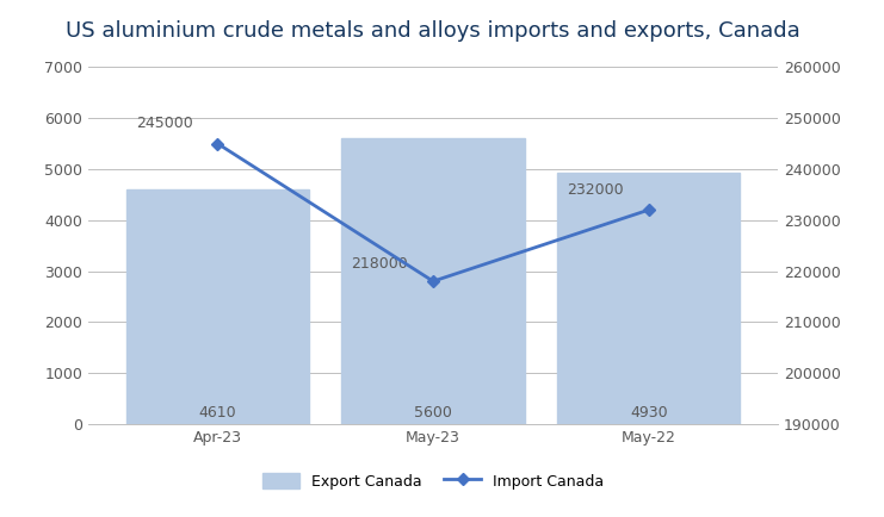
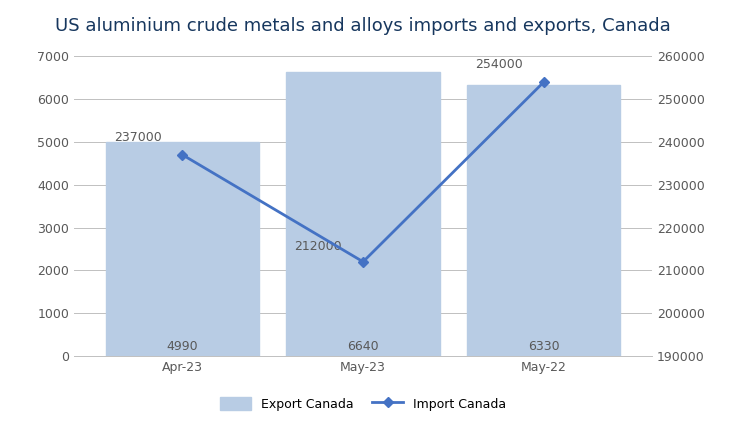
Export Canada/Apr-23: 4610 -> 4990
Import Canada/Apr-23: 245000 -> 237000
Export Canada/May-23: 5600 -> 6640
Import Canada/May-23: 218000 -> 212000
Export Canada/May-22: 4930 -> 6330
Import Canada/May-22: 232000 -> 254000
